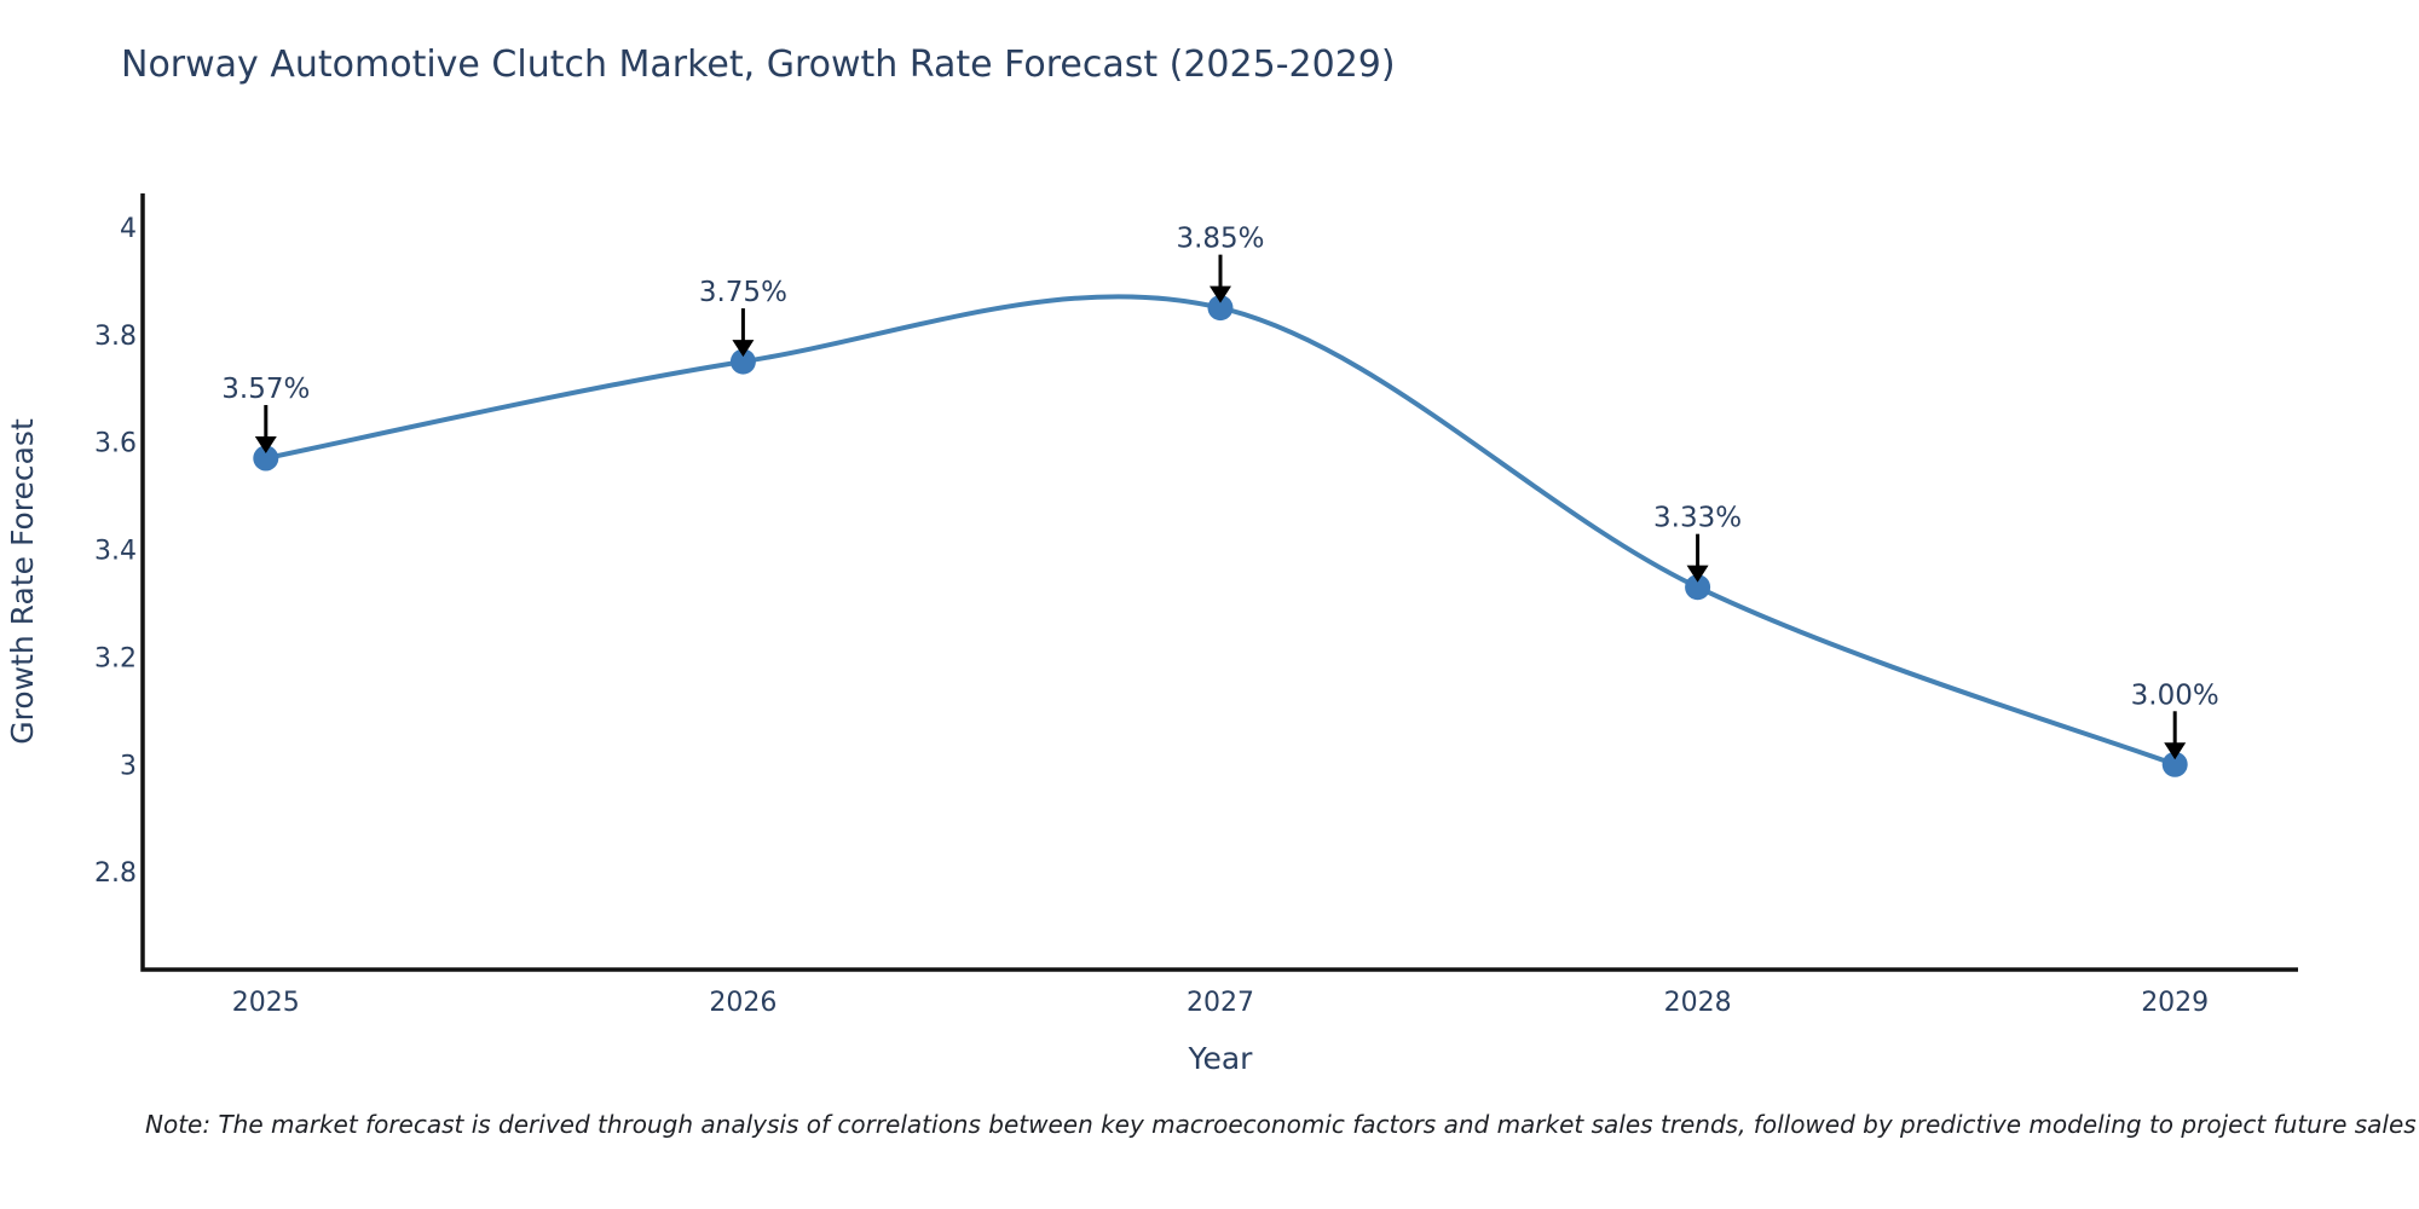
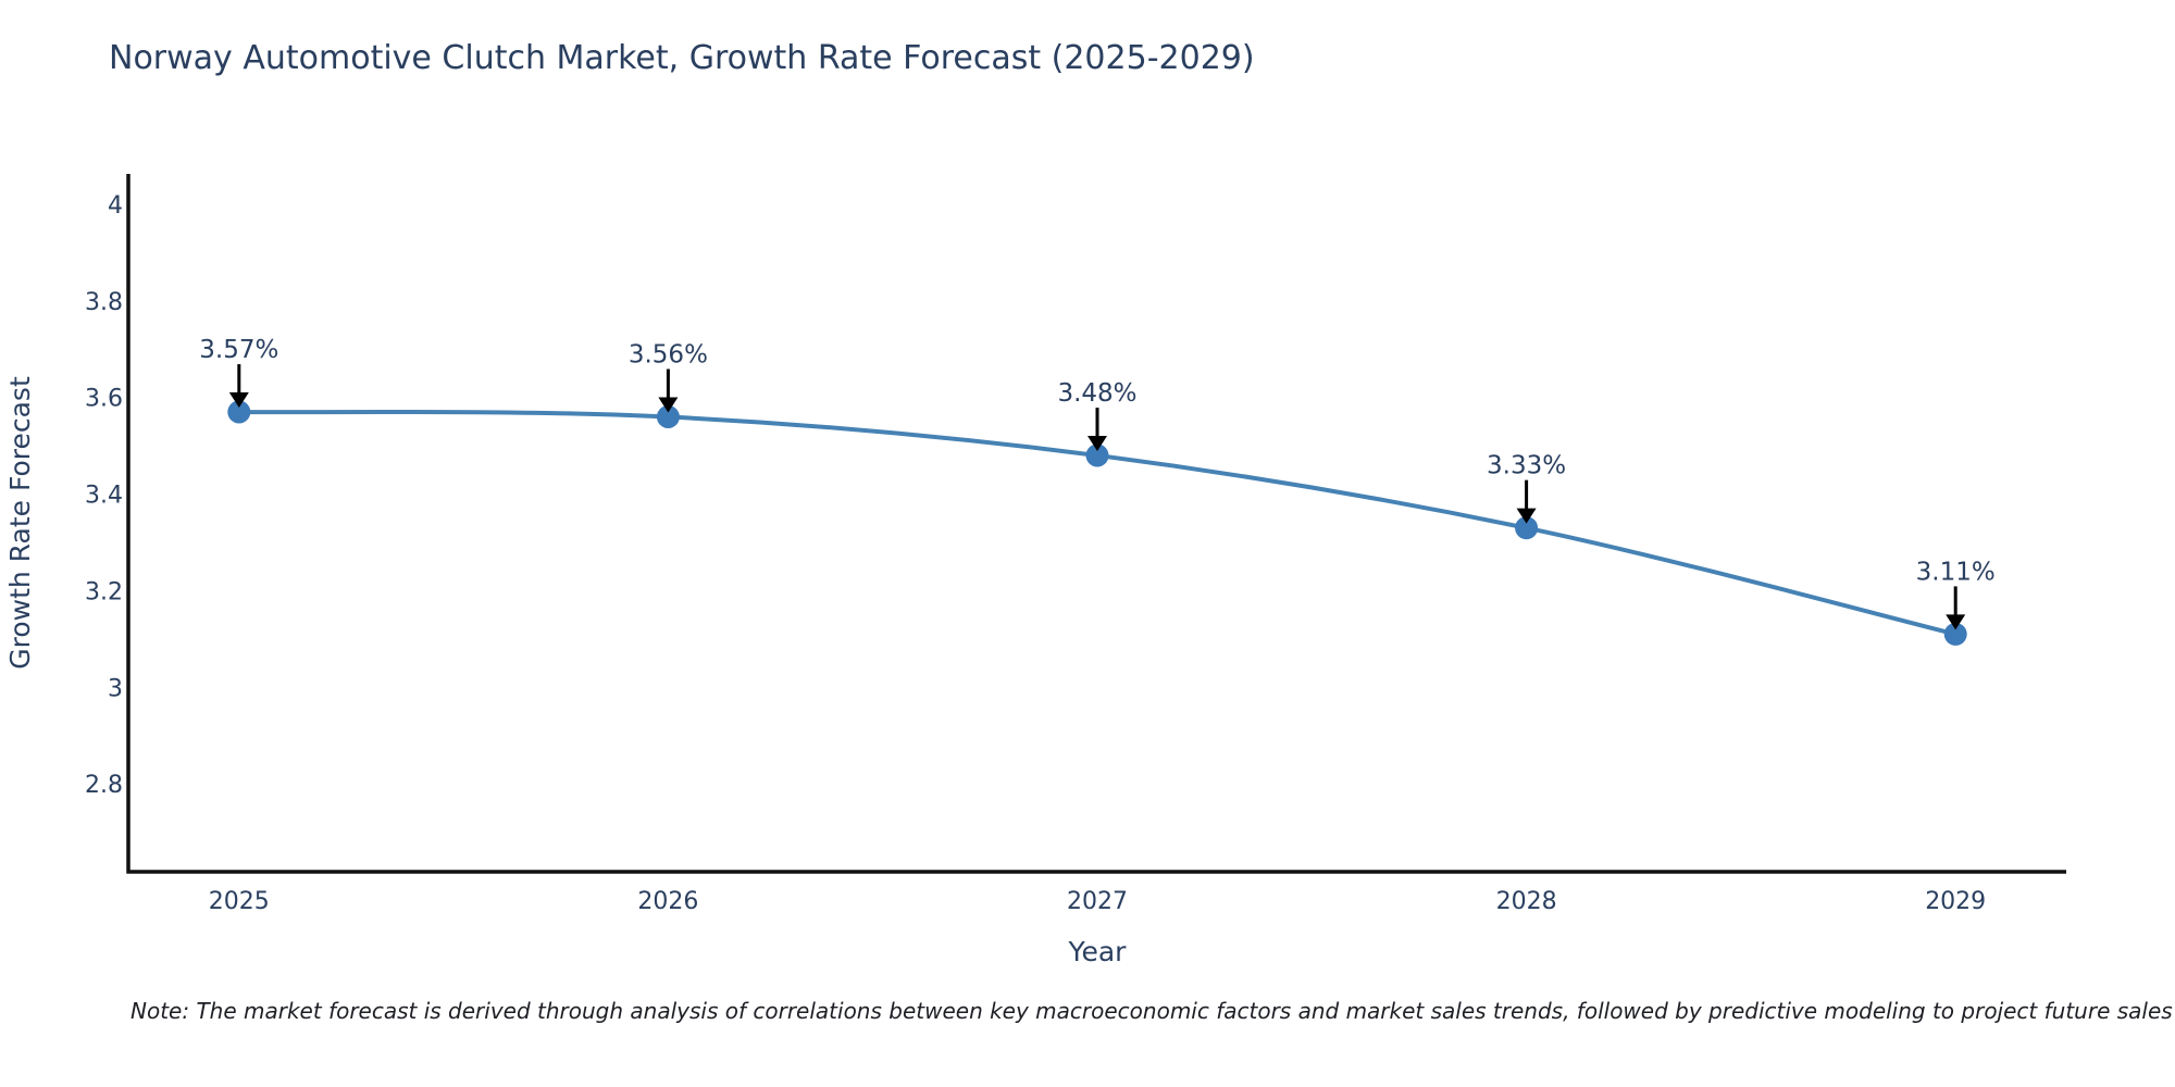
2026: 3.75% -> 3.56%
2027: 3.85% -> 3.48%
2029: 3.00% -> 3.11%
